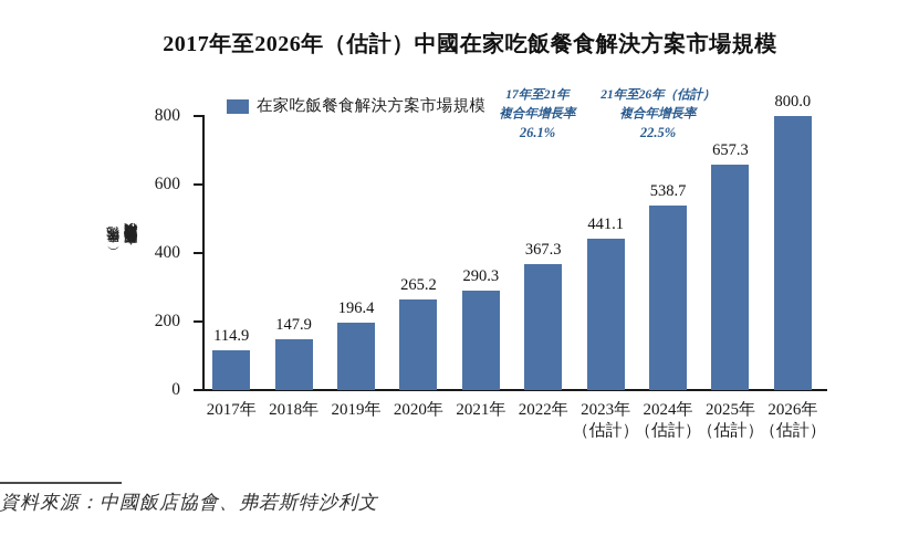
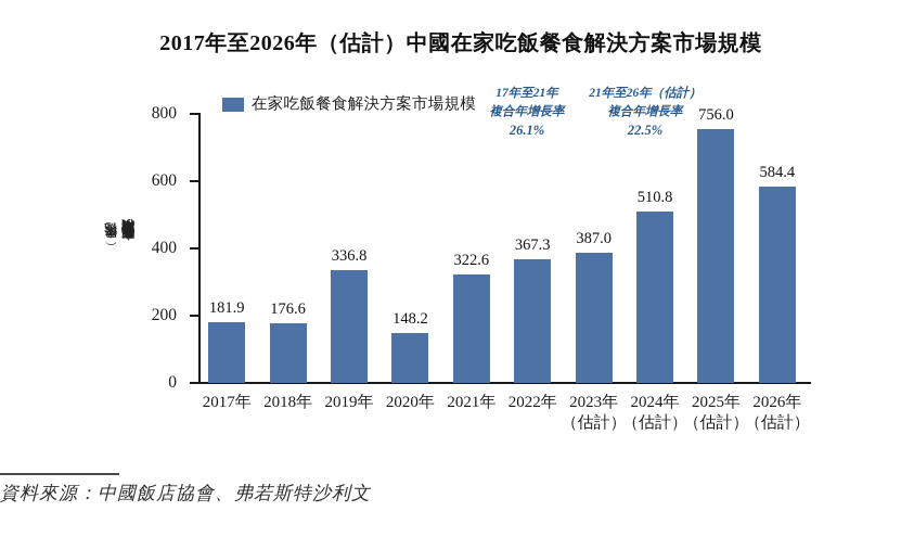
2017年: 114.9 -> 181.9
2018年: 147.9 -> 176.6
2019年: 196.4 -> 336.8
2020年: 265.2 -> 148.2
2021年: 290.3 -> 322.6
2023年（估計）: 441.1 -> 387.0
2024年（估計）: 538.7 -> 510.8
2025年（估計）: 657.3 -> 756.0
2026年（估計）: 800.0 -> 584.4
